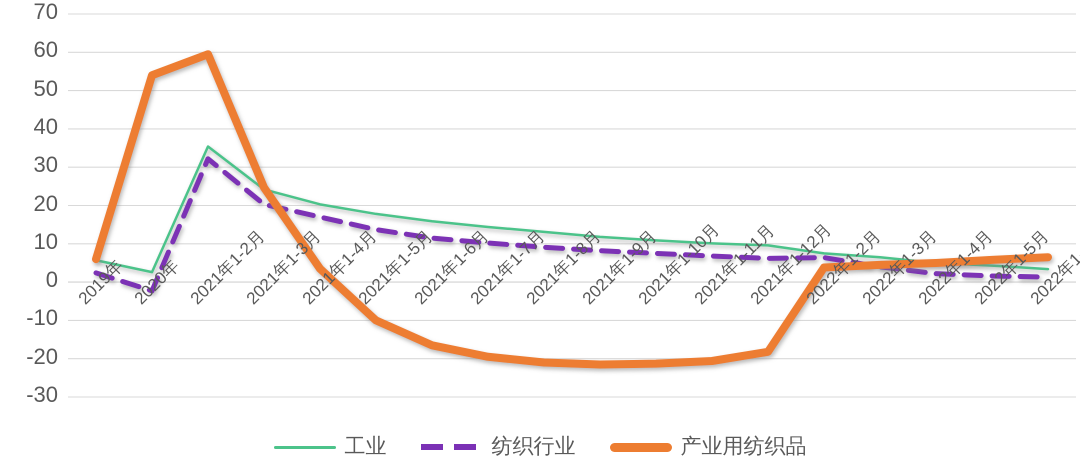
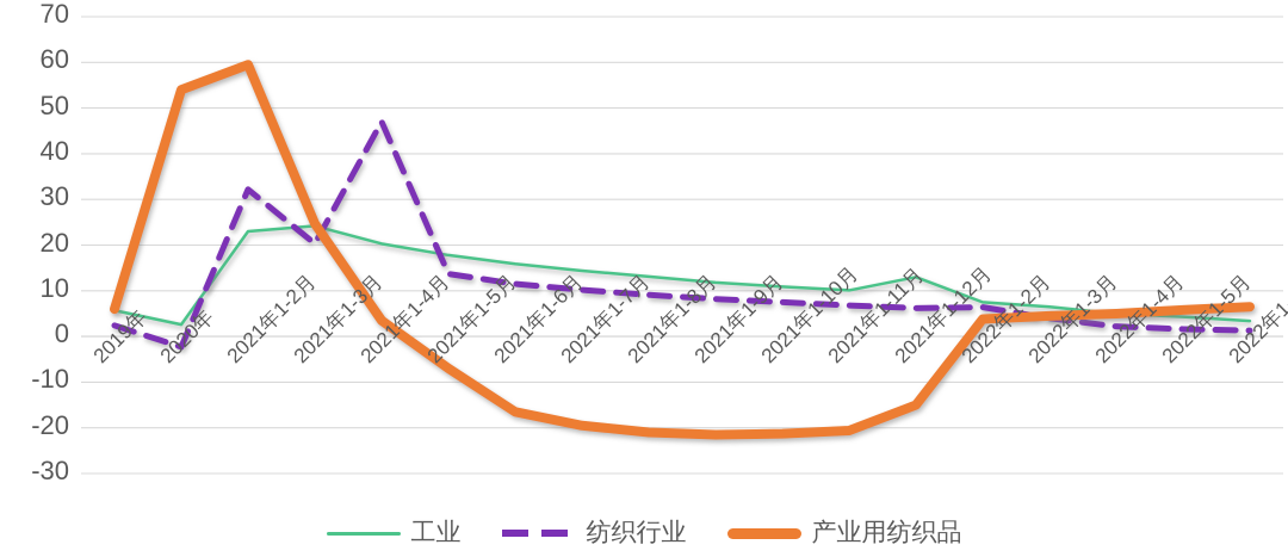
工业/2021年1-2月: 35 -> 23
纺织行业/2021年1-4月: 17 -> 47
产业用纺织品/2021年1-5月: -10 -> -7
工业/2021年1-12月: 10 -> 13
产业用纺织品/2021年1-12月: -18 -> -15
